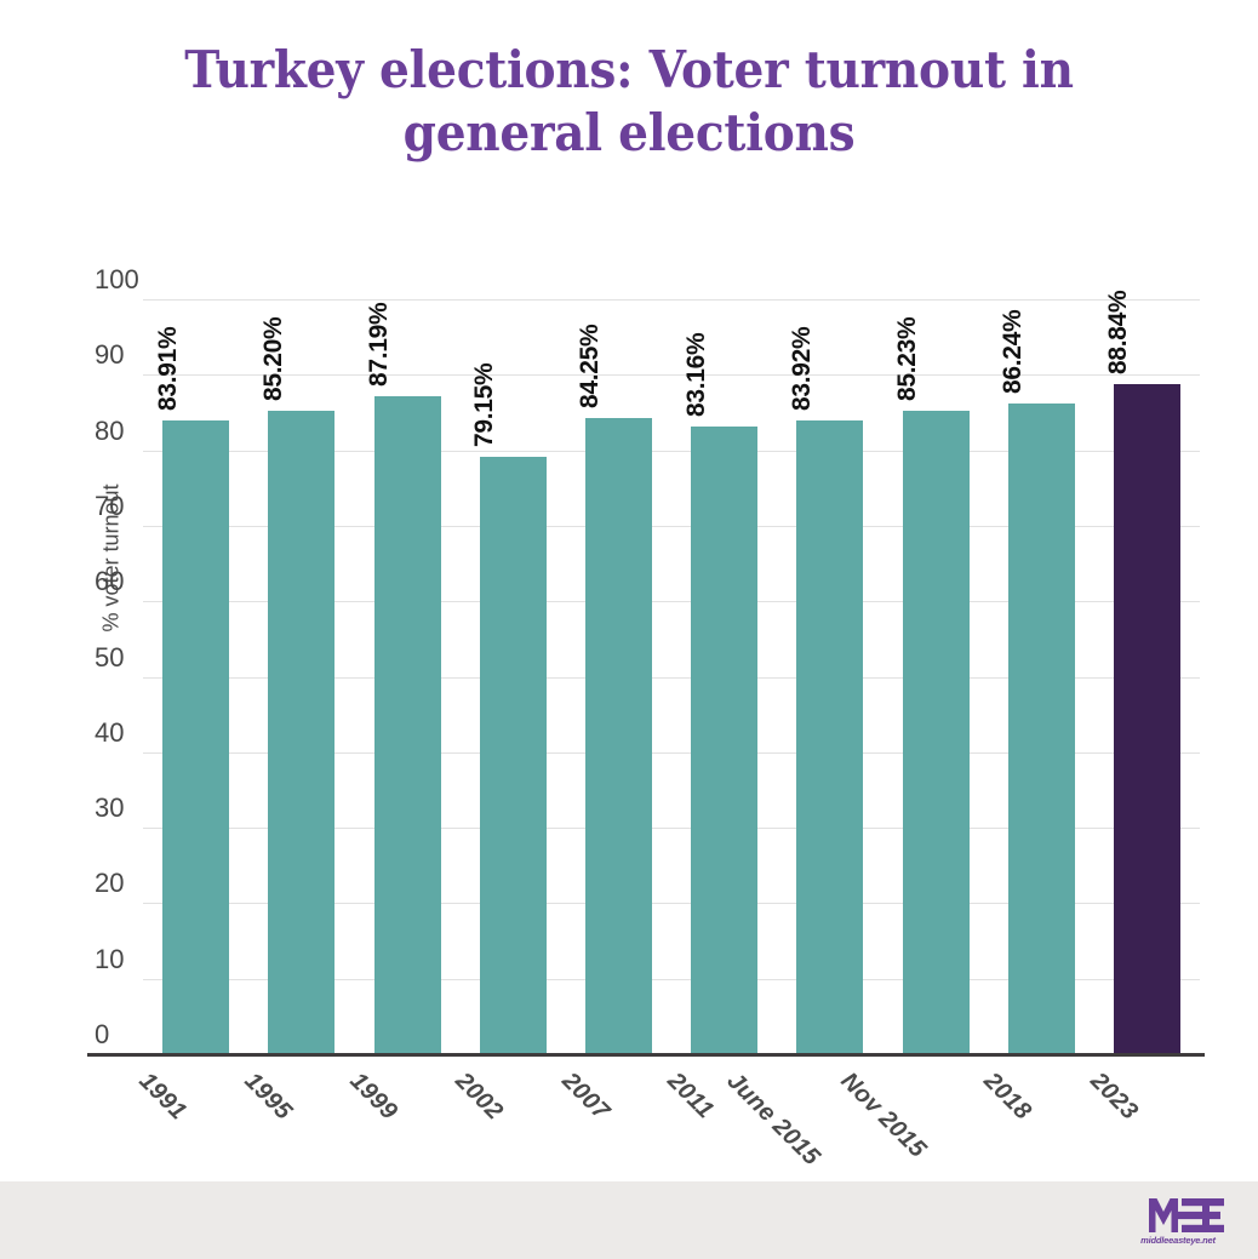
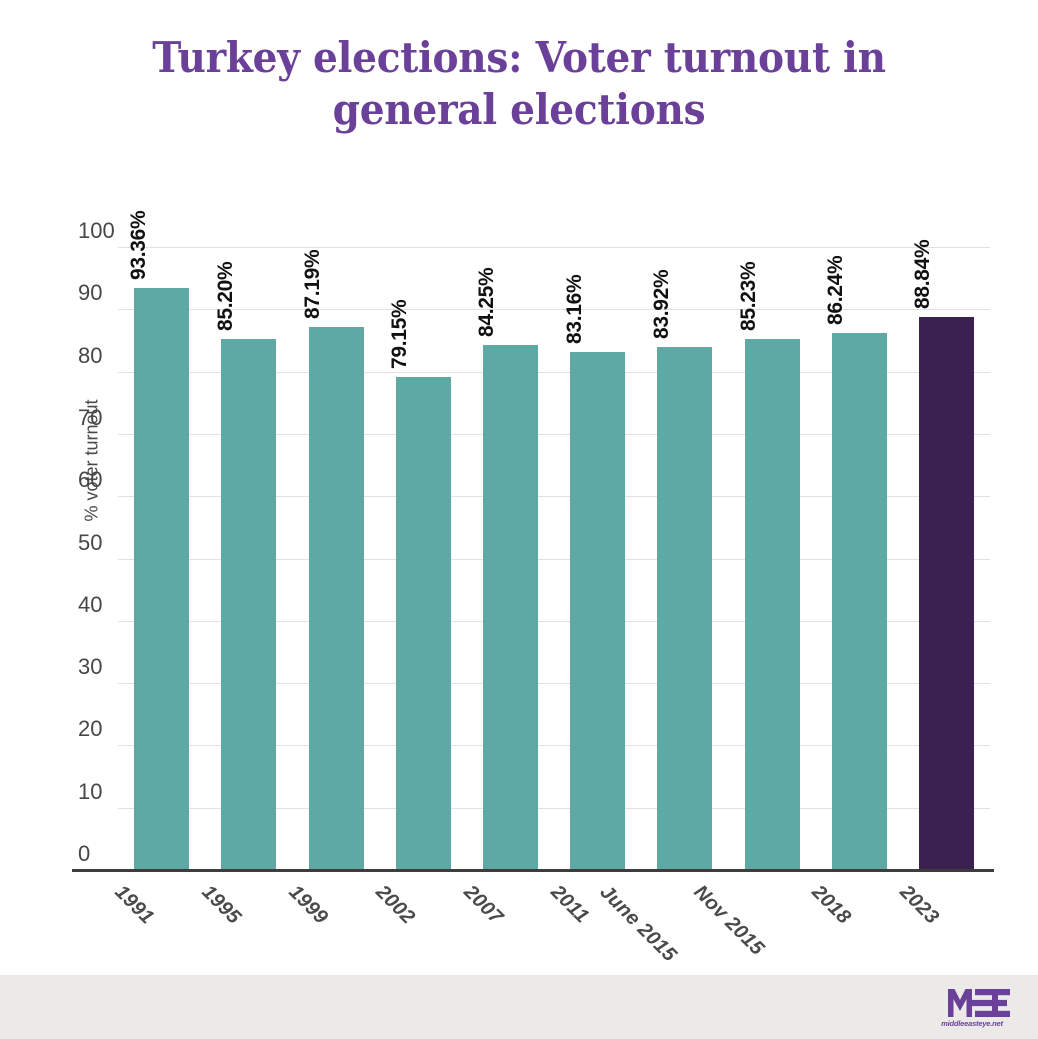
1991: 83.91% -> 93.36%
